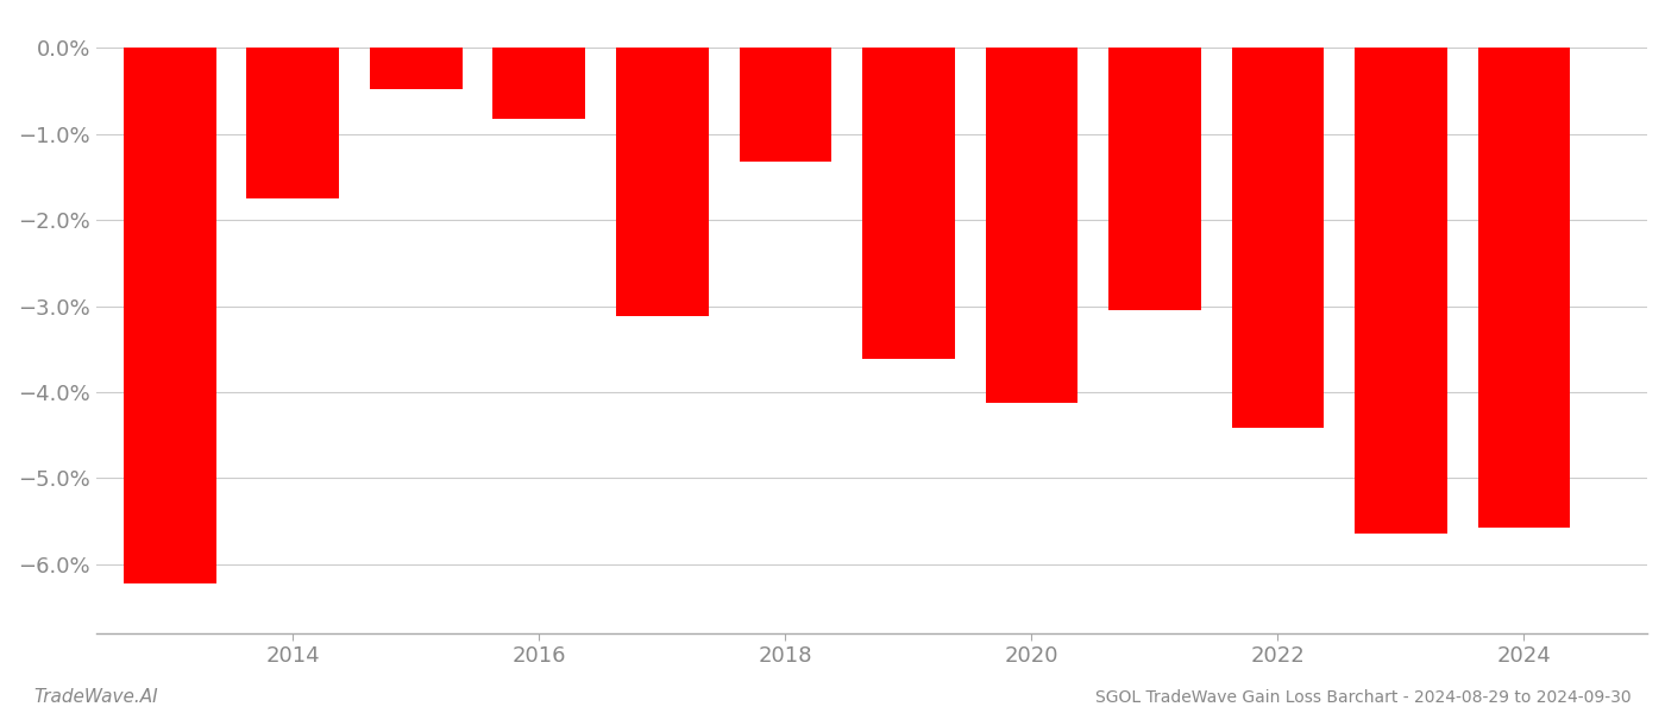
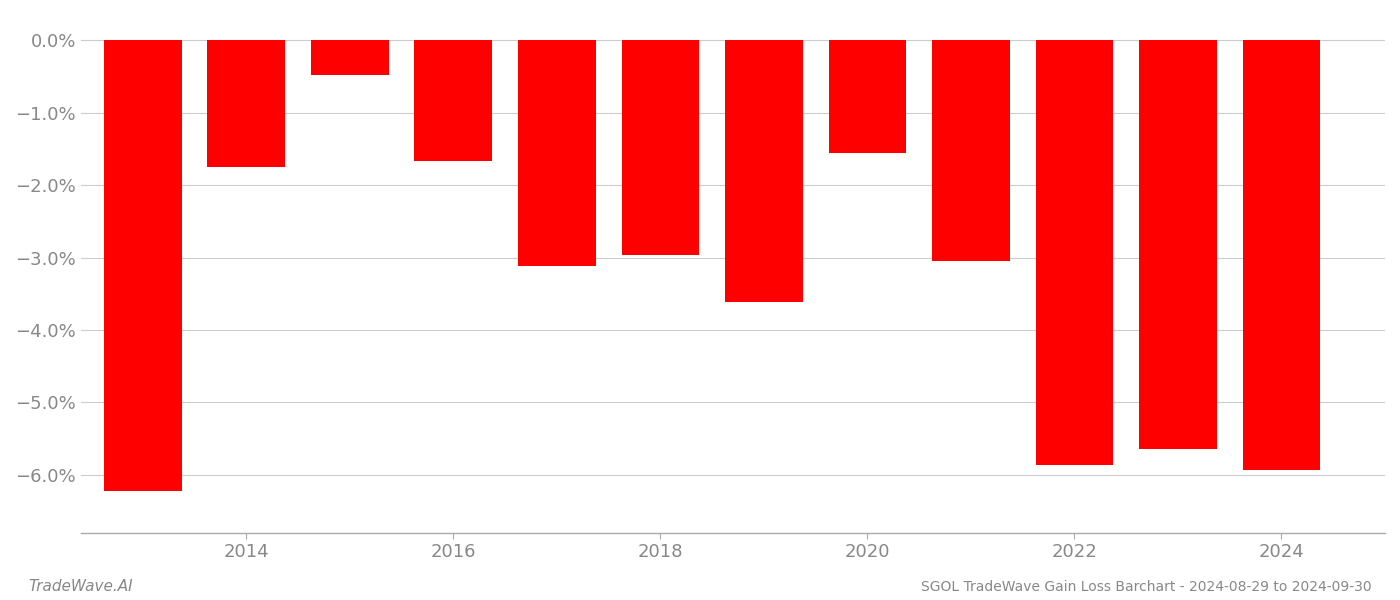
2016: -0.82% -> -1.66%
2018: -1.32% -> -2.96%
2020: -4.12% -> -1.56%
2022: -4.42% -> -5.86%
2024: -5.58% -> -5.94%
